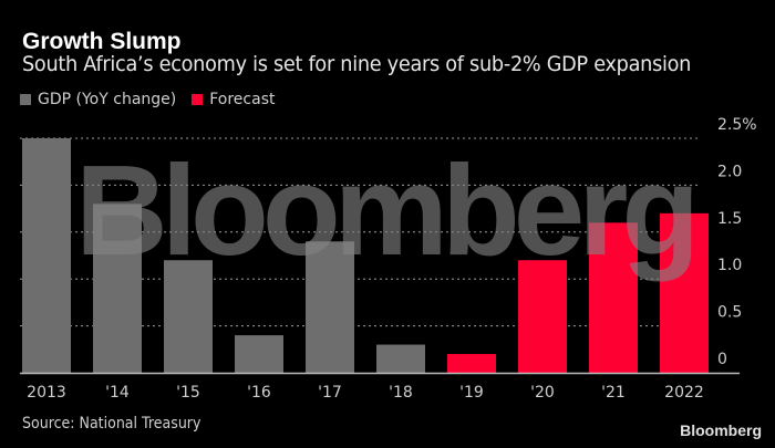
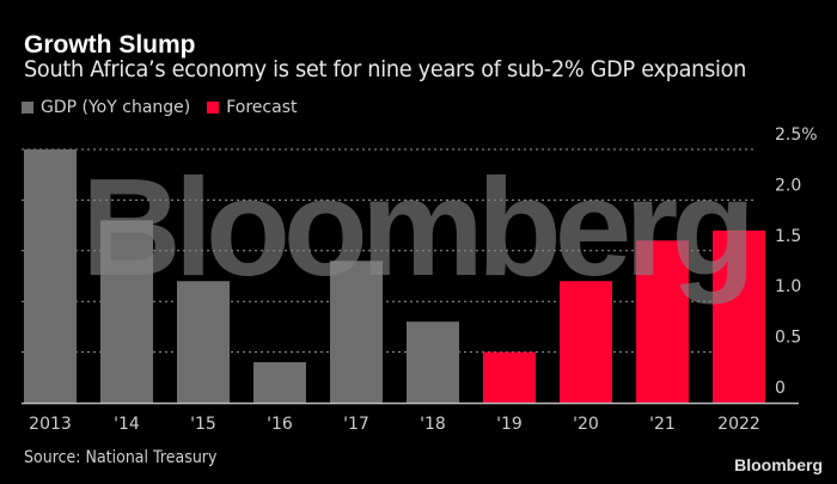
GDP (YoY change)/'18: 0.3% -> 0.8%
Forecast/'19: 0.2% -> 0.5%
